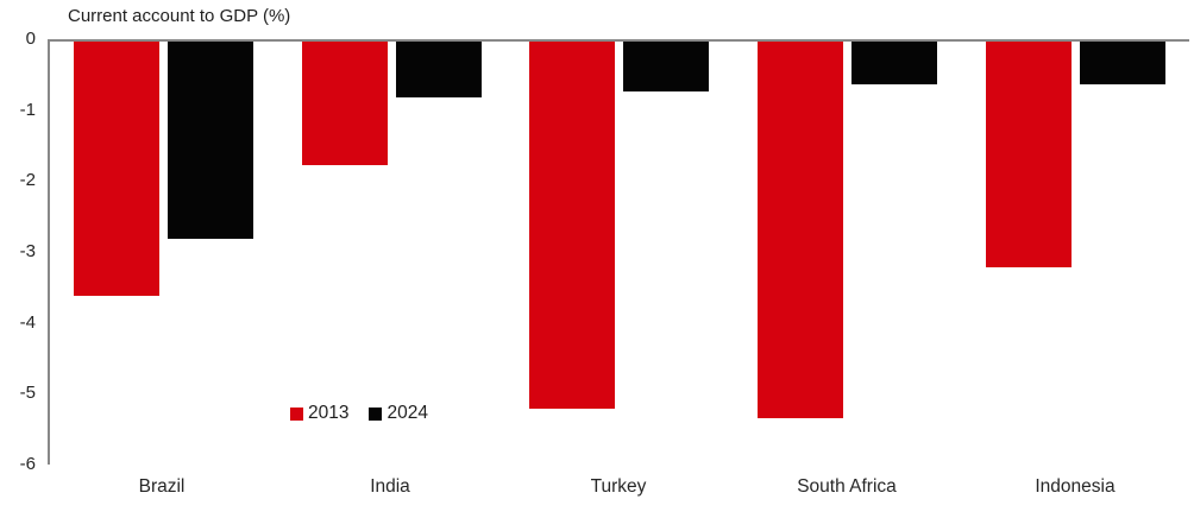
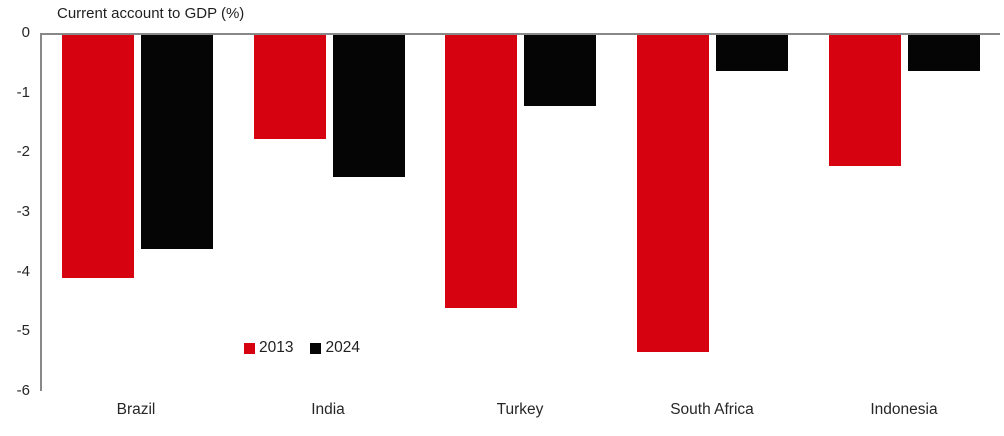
2013/Brazil: -3.6 -> -4.1
2024/Brazil: -2.8 -> -3.6
2024/India: -0.8 -> -2.4
2013/Turkey: -5.2 -> -4.6
2024/Turkey: -0.7 -> -1.2
2013/Indonesia: -3.2 -> -2.2
